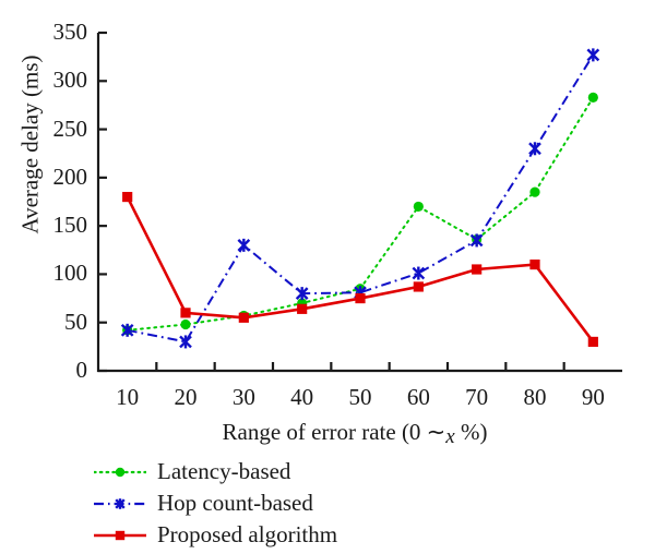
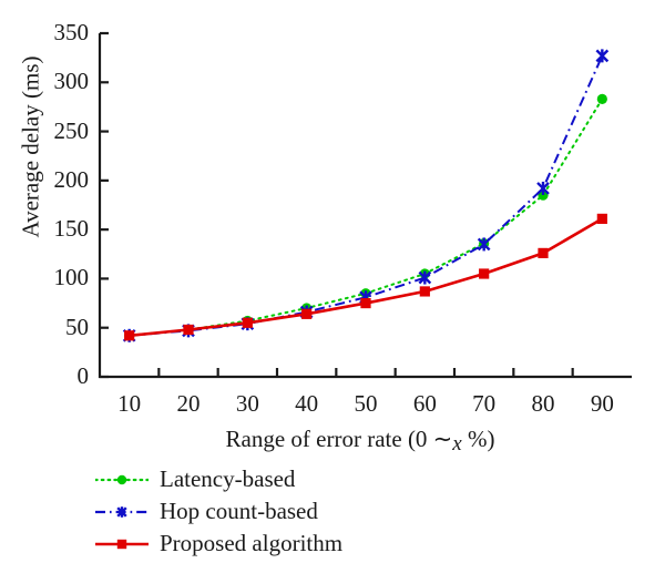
Proposed algorithm/10: 180 -> 40
Hop count-based/20: 30 -> 50
Proposed algorithm/20: 60 -> 50
Hop count-based/30: 130 -> 50
Hop count-based/40: 80 -> 70
Latency-based/60: 170 -> 100
Hop count-based/80: 230 -> 190
Proposed algorithm/80: 110 -> 130
Proposed algorithm/90: 30 -> 160
